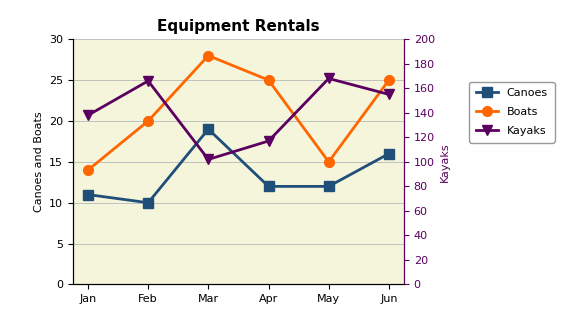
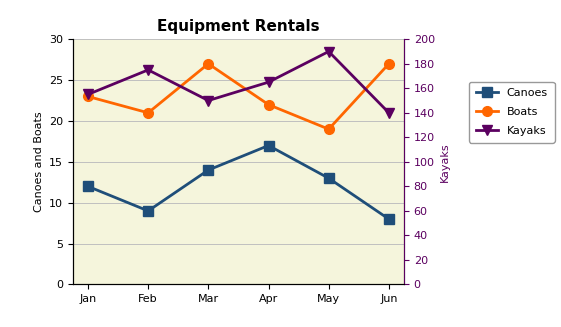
Canoes/Jan: 11 -> 12
Boats/Jan: 14 -> 23
Kayaks/Jan: 138 -> 155
Canoes/Feb: 10 -> 9
Boats/Feb: 20 -> 21
Kayaks/Feb: 166 -> 175
Canoes/Mar: 19 -> 14
Boats/Mar: 28 -> 27
Kayaks/Mar: 102 -> 150
Canoes/Apr: 12 -> 17
Boats/Apr: 25 -> 22
Kayaks/Apr: 117 -> 165
Canoes/May: 12 -> 13
Boats/May: 15 -> 19
Kayaks/May: 168 -> 190
Canoes/Jun: 16 -> 8
Boats/Jun: 25 -> 27
Kayaks/Jun: 155 -> 140
